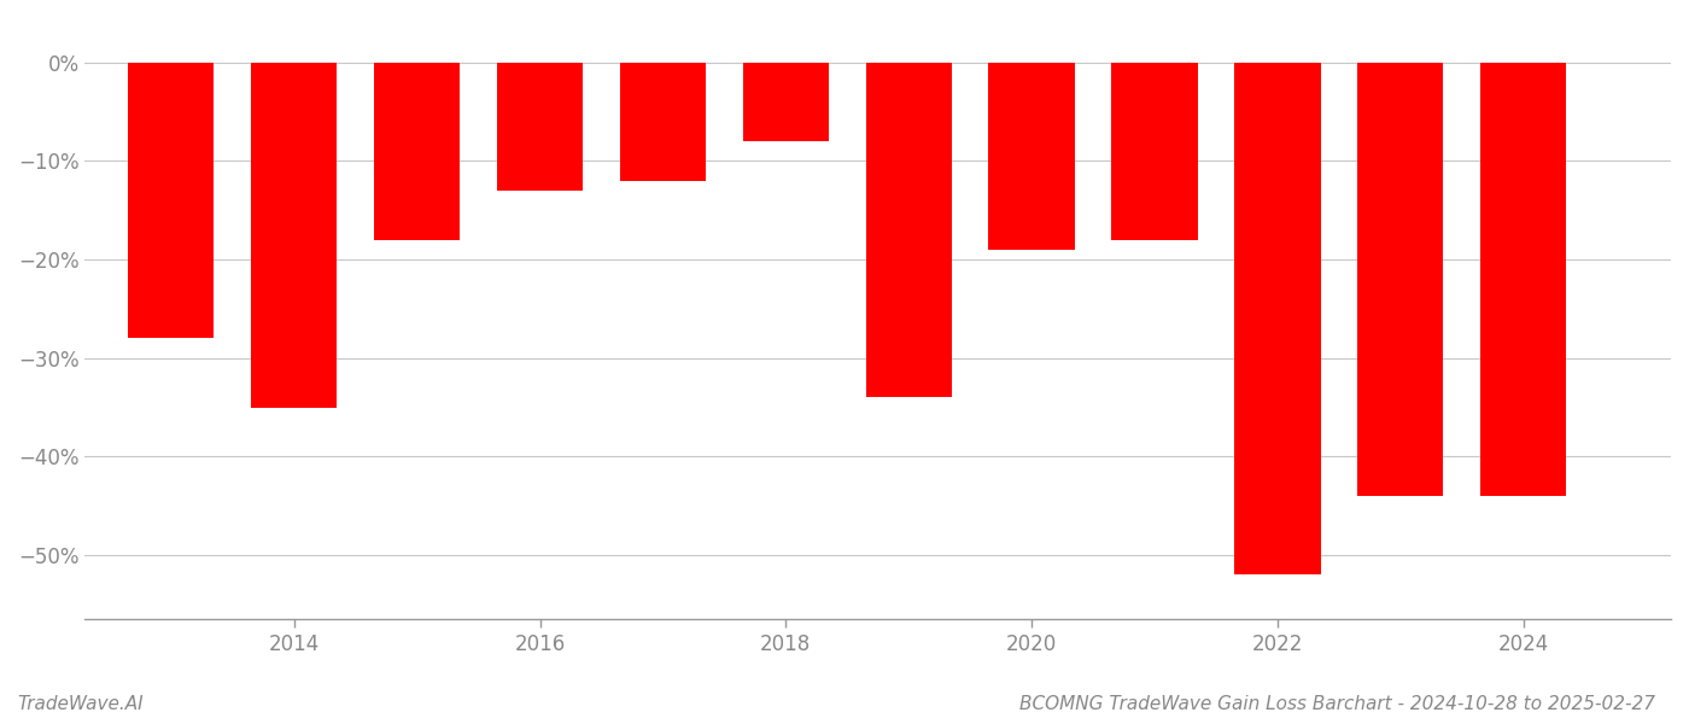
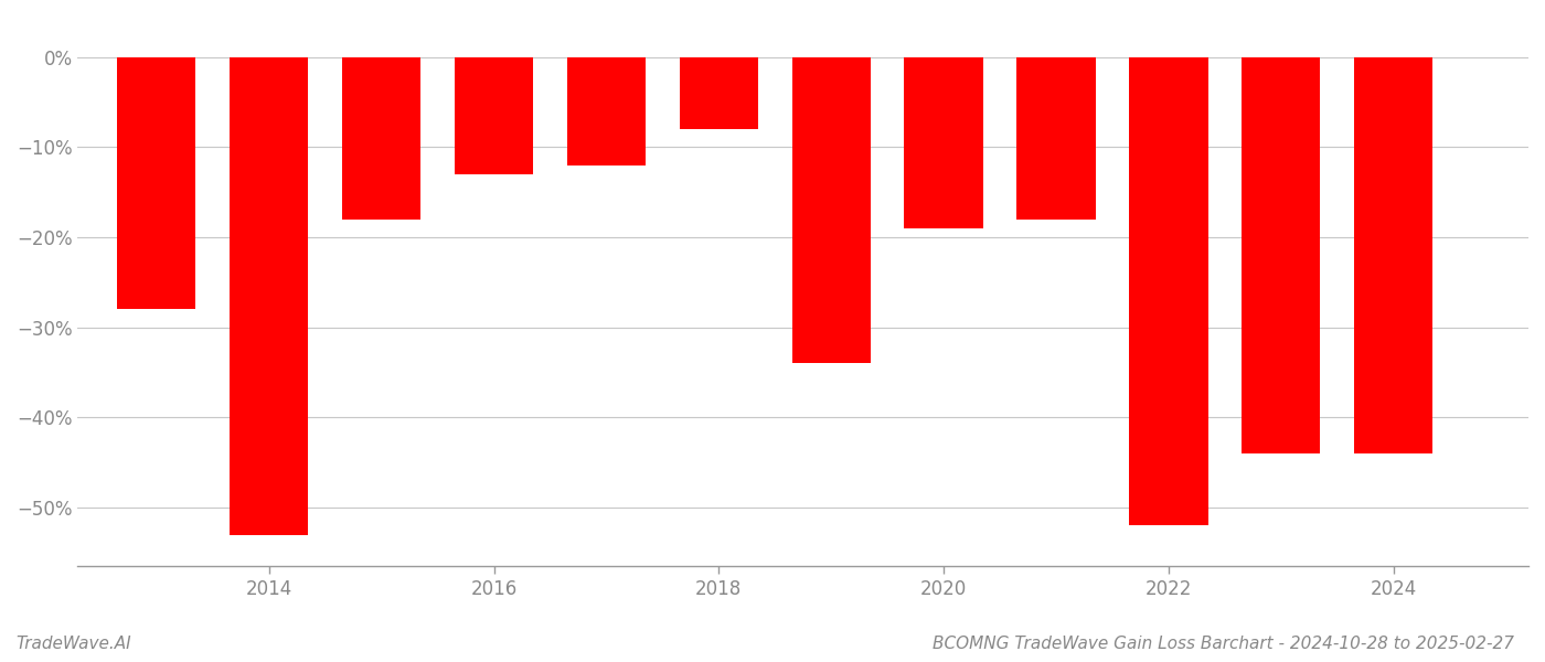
2014: -35% -> -53%
